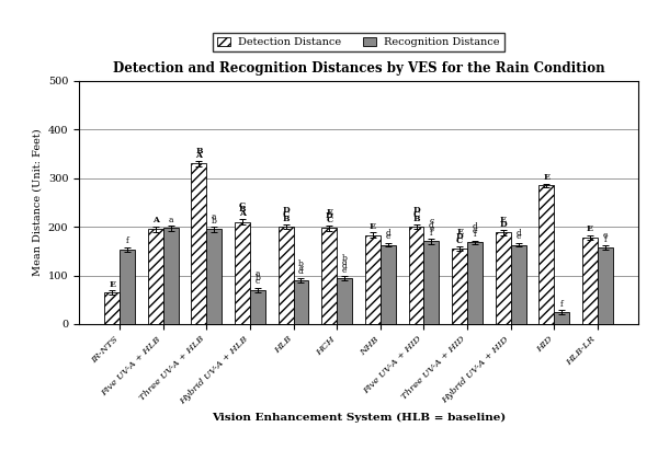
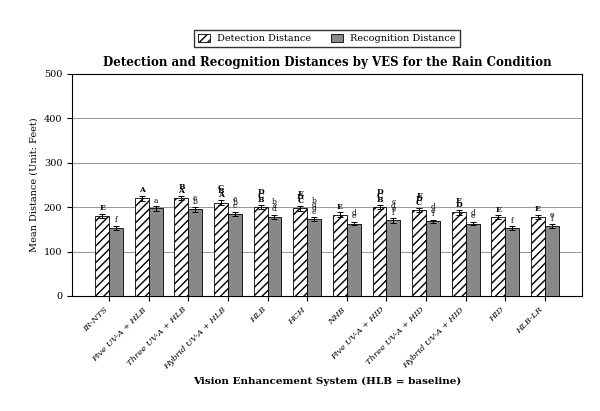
Detection Distance/IR-NTS: 65 -> 180
Detection Distance/Five UV-A + HLB: 195 -> 220
Detection Distance/Three UV-A + HLB: 330 -> 220
Recognition Distance/Hybrid UV-A + HLB: 70 -> 185
Recognition Distance/HLB: 90 -> 178
Recognition Distance/HCH: 95 -> 173
Detection Distance/Three UV-A + HID: 155 -> 193
Detection Distance/HID: 285 -> 178
Recognition Distance/HID: 25 -> 153
